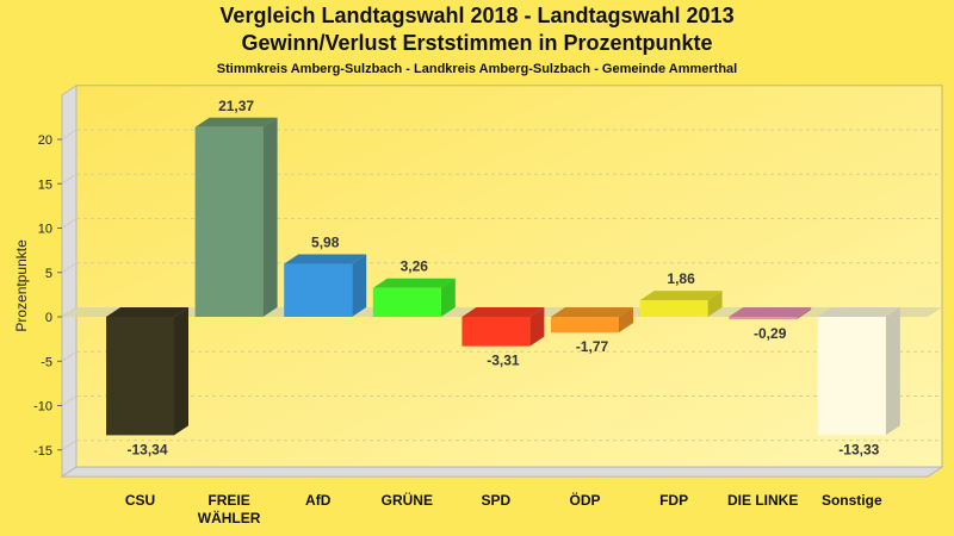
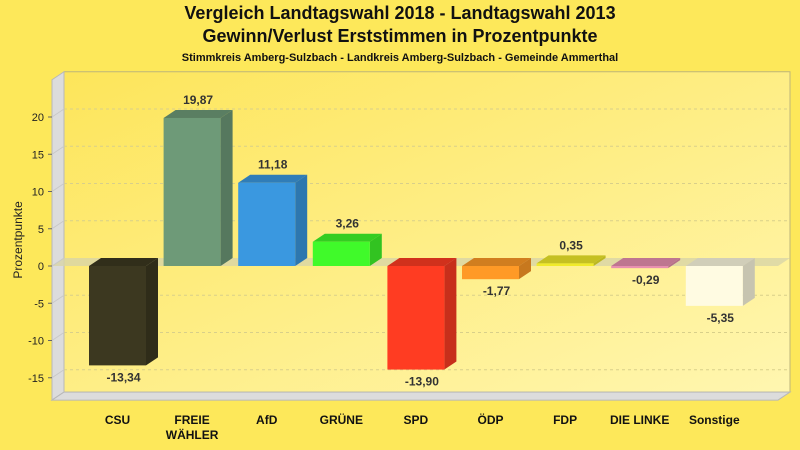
FREIE WÄHLER: 21,37 -> 19,87
AfD: 5,98 -> 11,18
SPD: -3,31 -> -13,90
FDP: 1,86 -> 0,35
Sonstige: -13,33 -> -5,35
